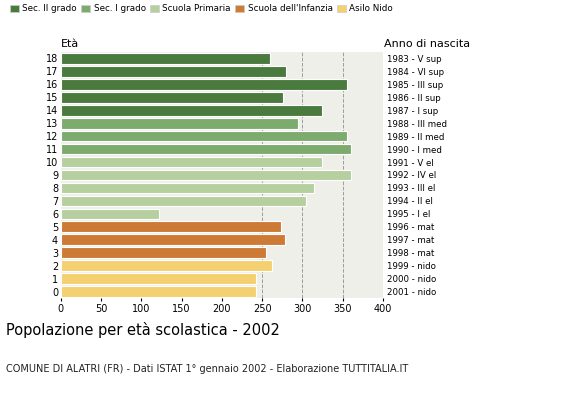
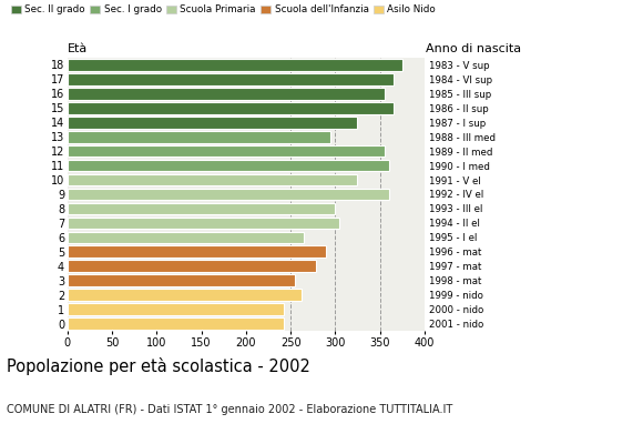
18: 260 -> 375
17: 280 -> 365
15: 276 -> 365
8: 314 -> 300
6: 122 -> 265
5: 274 -> 290
